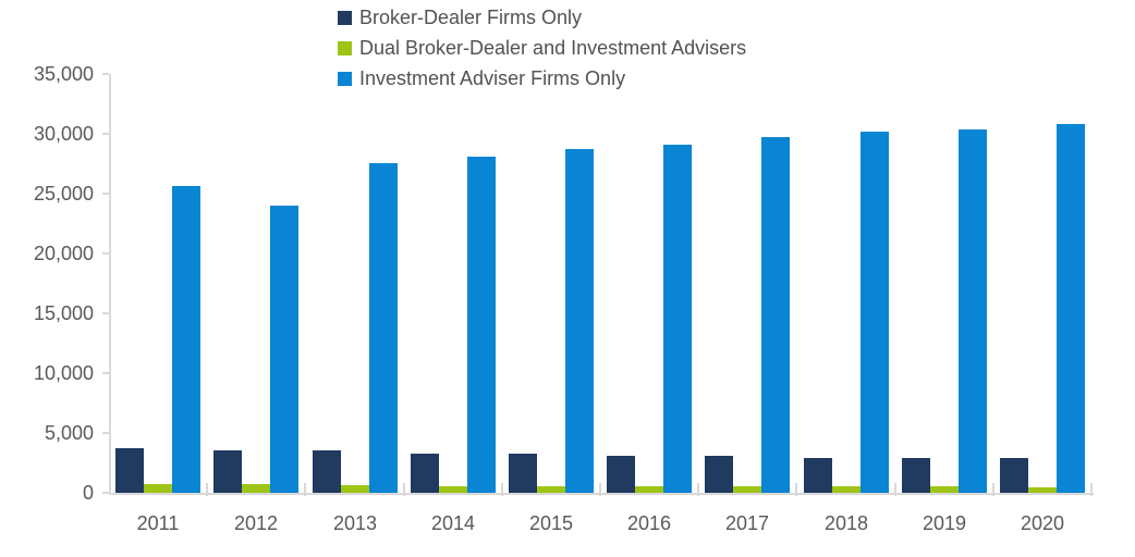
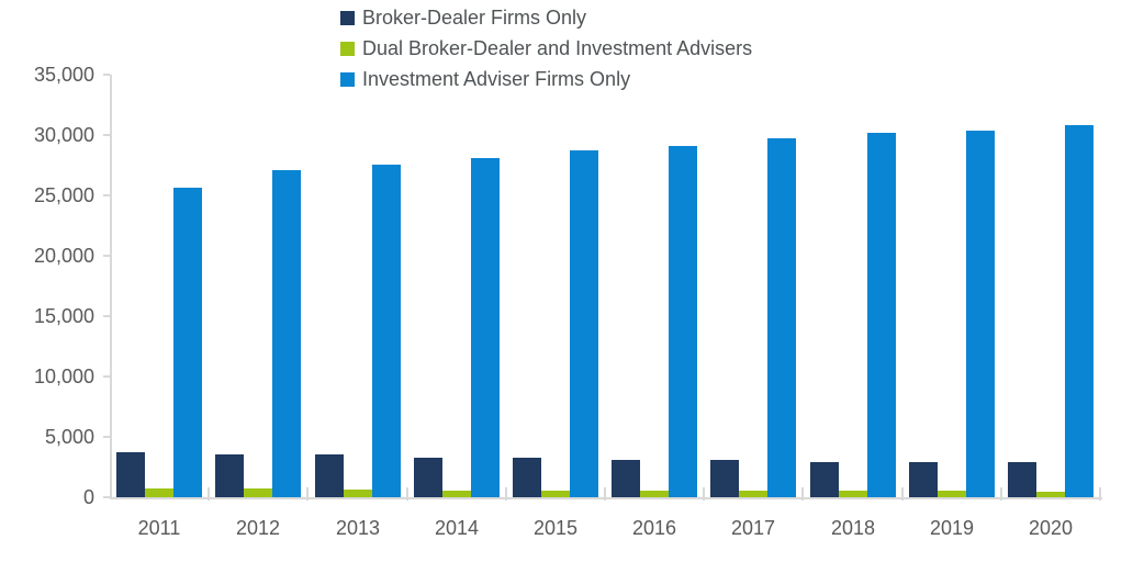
Investment Adviser Firms Only/2012: 24000 -> 27100
